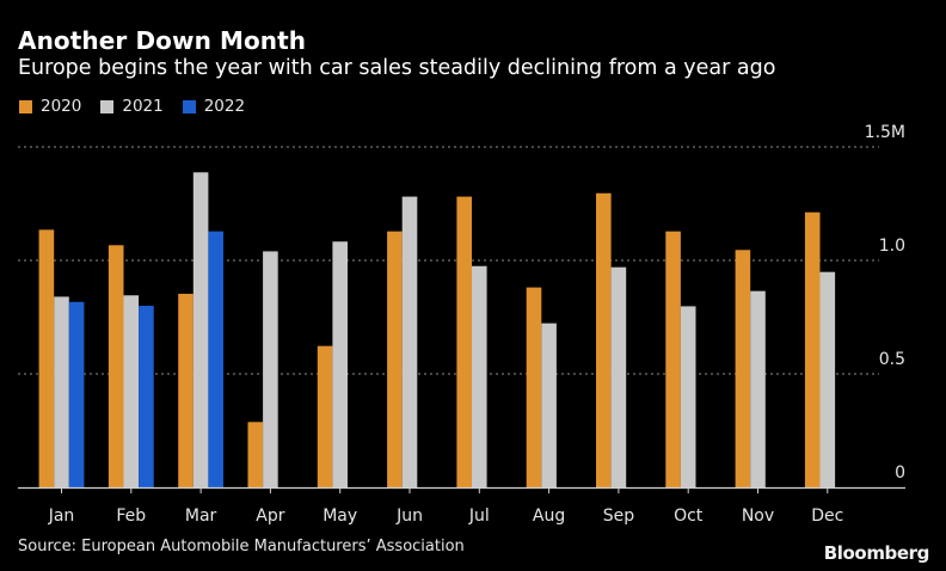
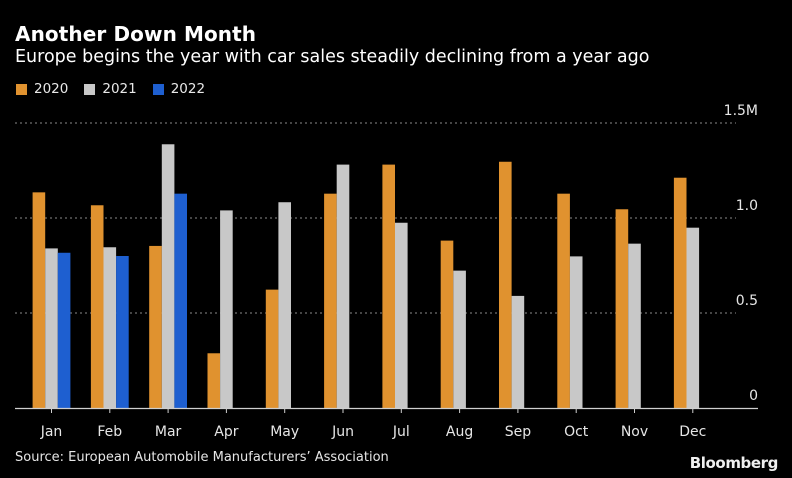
2021/Sep: 0.97M -> 0.59M
